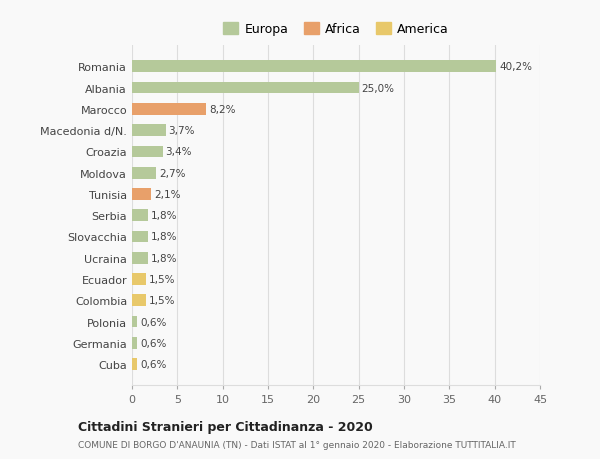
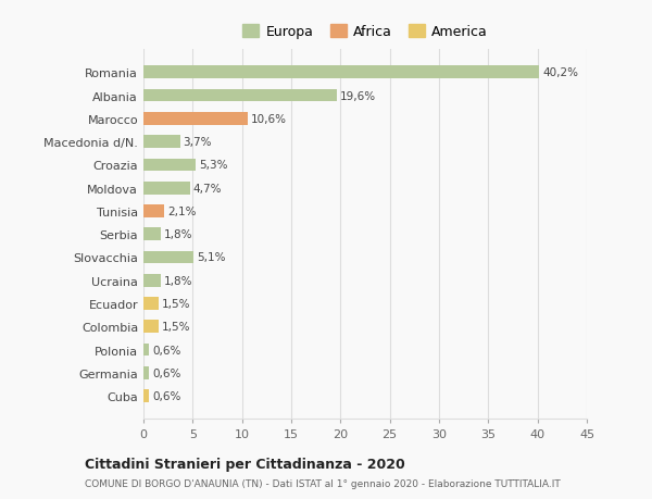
Albania: 25,0% -> 19,6%
Marocco: 8,2% -> 10,6%
Croazia: 3,4% -> 5,3%
Moldova: 2,7% -> 4,7%
Slovacchia: 1,8% -> 5,1%
